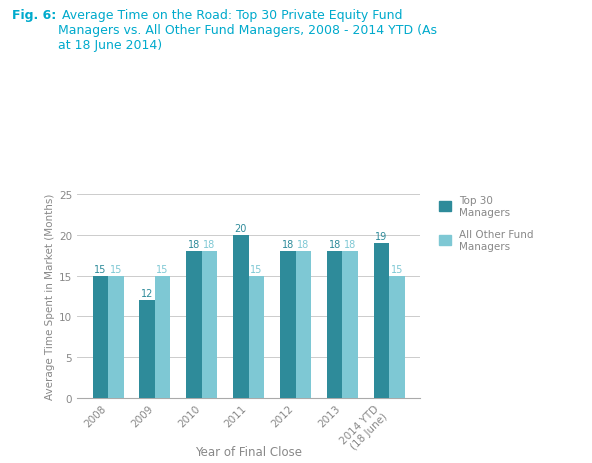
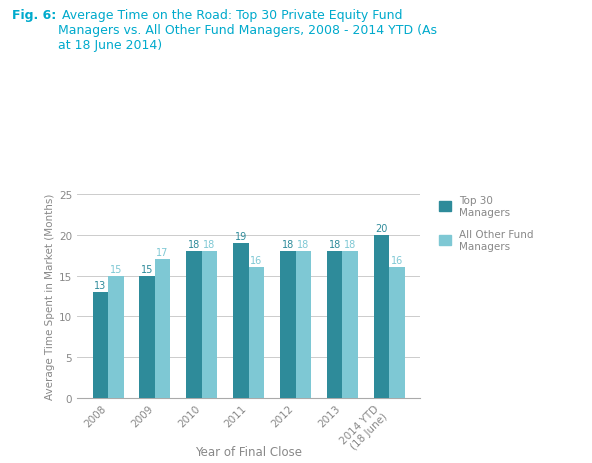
Top 30 Managers/2008: 15 -> 13
Top 30 Managers/2009: 12 -> 15
All Other Fund Managers/2009: 15 -> 17
Top 30 Managers/2011: 20 -> 19
All Other Fund Managers/2011: 15 -> 16
Top 30 Managers/2014 YTD (18 June): 19 -> 20
All Other Fund Managers/2014 YTD (18 June): 15 -> 16
